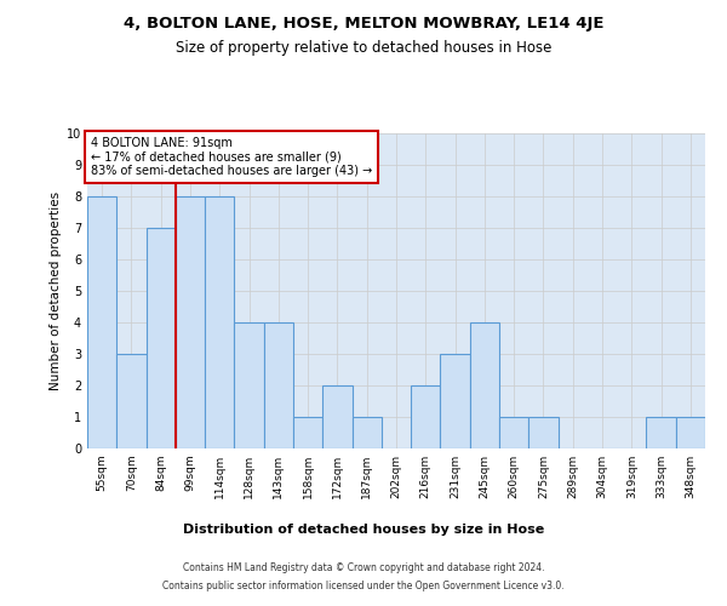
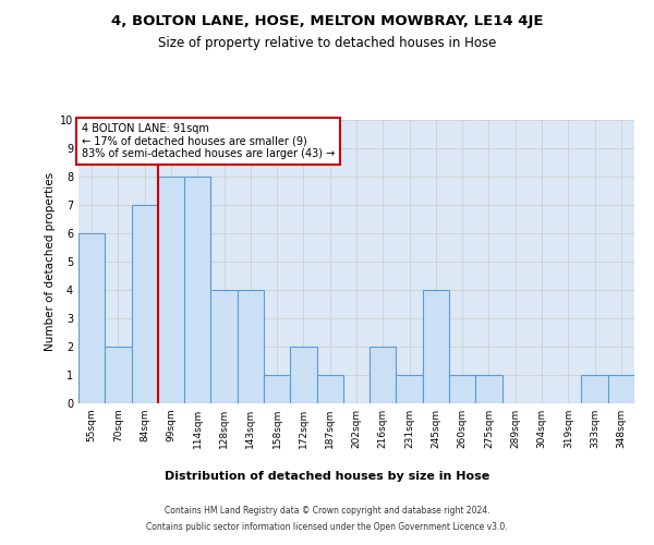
55sqm: 8 -> 6
70sqm: 3 -> 2
231sqm: 3 -> 1
